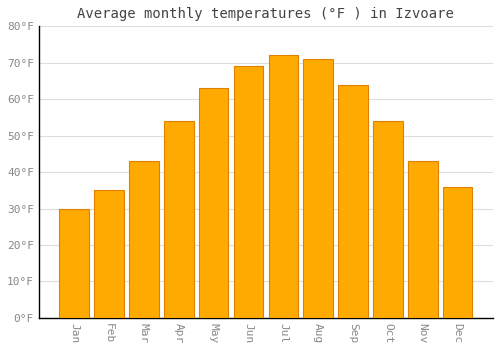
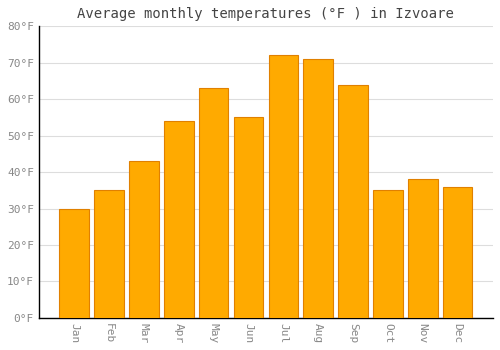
Jun: 69°F -> 55°F
Oct: 54°F -> 35°F
Nov: 43°F -> 38°F
